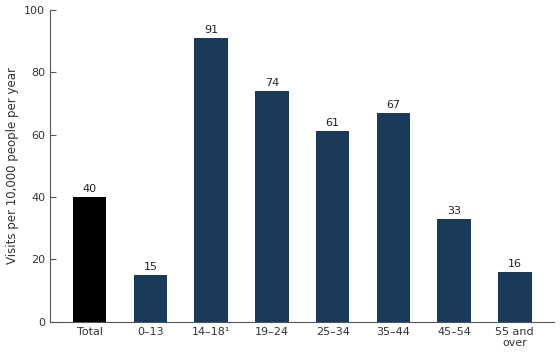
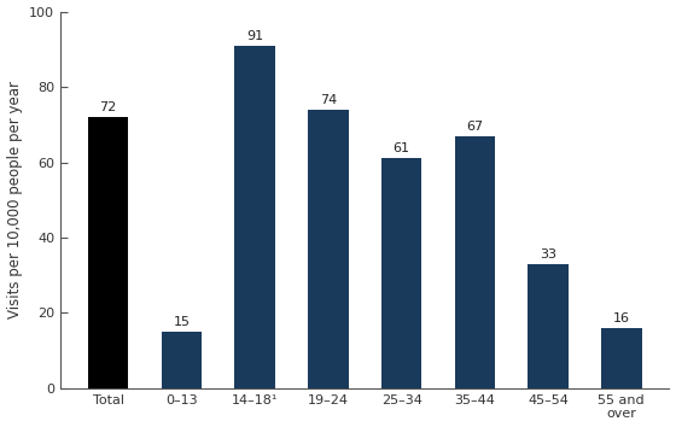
Total: 40 -> 72
